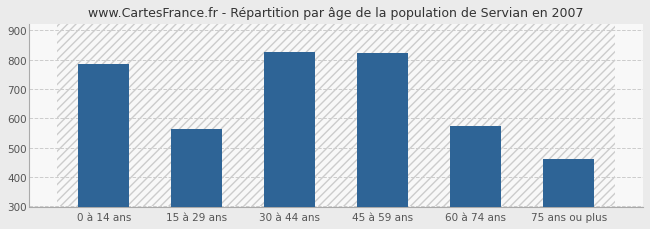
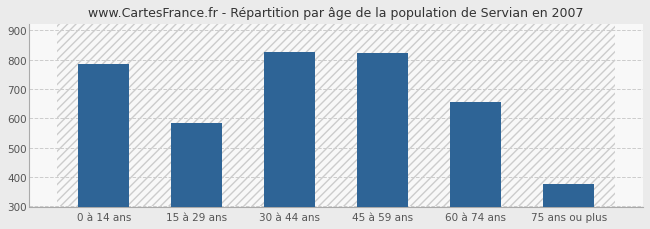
15 à 29 ans: 565 -> 585
60 à 74 ans: 575 -> 655
75 ans ou plus: 460 -> 378
